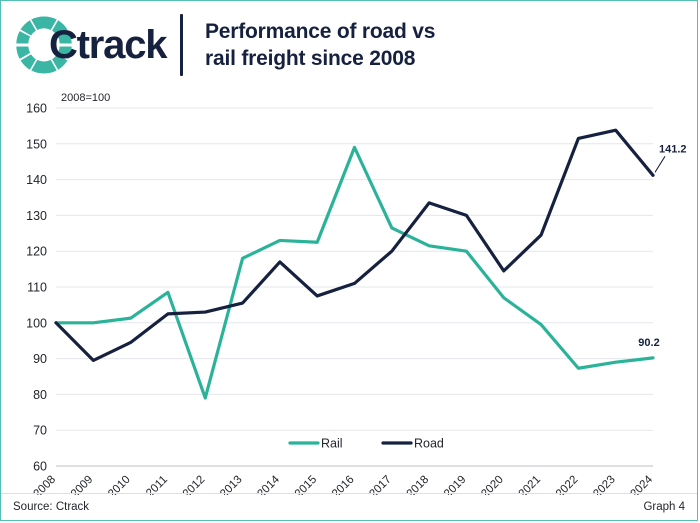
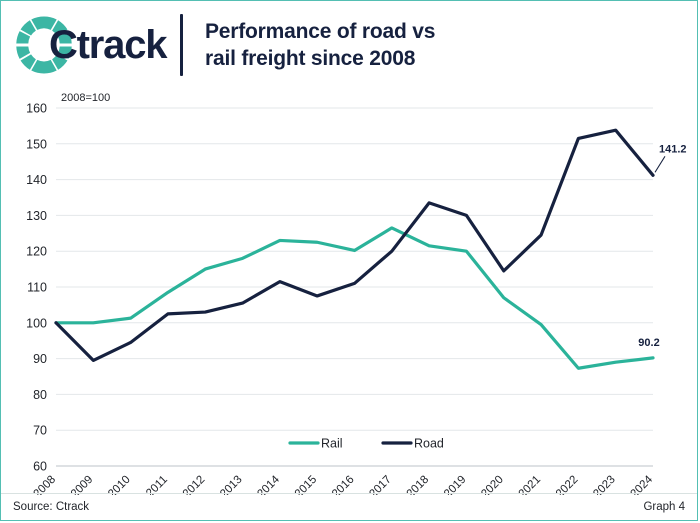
Rail/2012: 79 -> 115
Road/2014: 117 -> 112
Rail/2016: 149 -> 120
